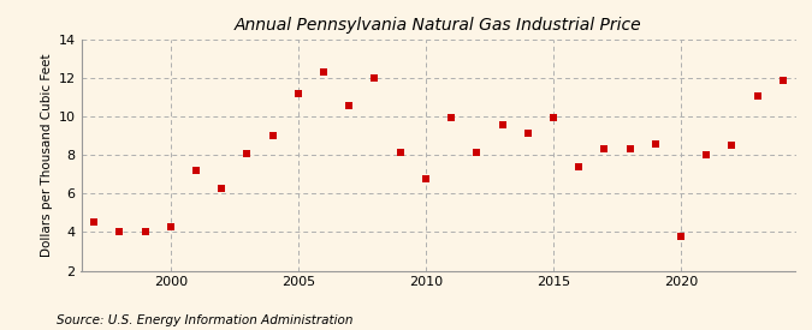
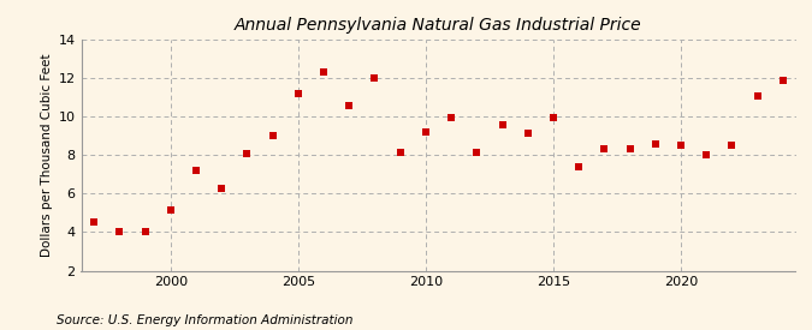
2000: 4.3 -> 5.2
2010: 6.8 -> 9.2
2020: 3.8 -> 8.5
